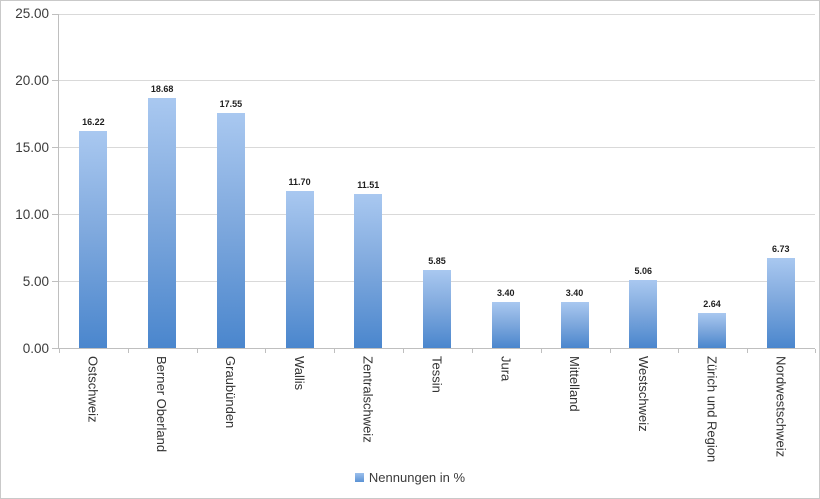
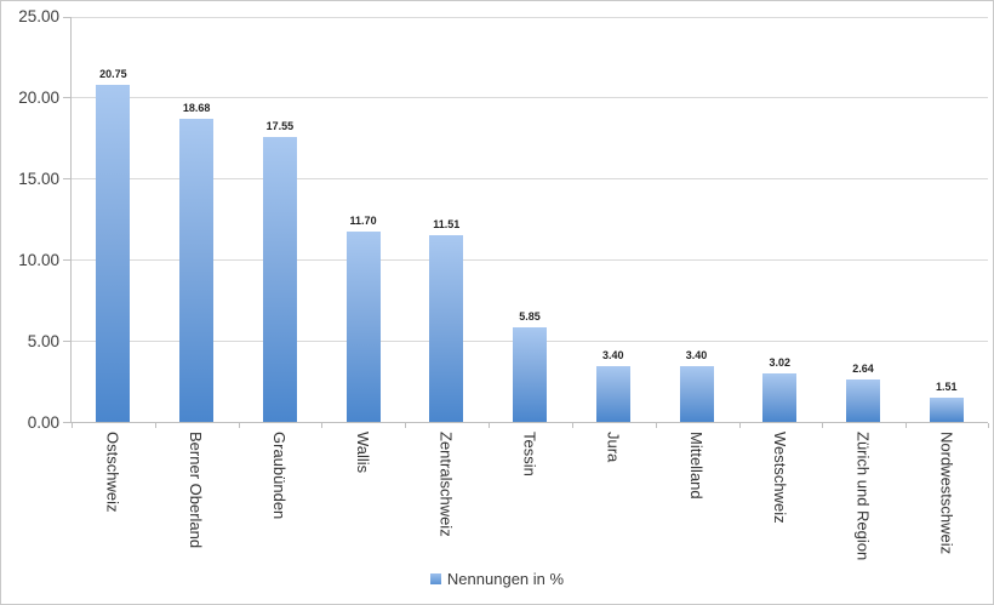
Ostschweiz: 16.22 -> 20.75
Westschweiz: 5.06 -> 3.02
Nordwestschweiz: 6.73 -> 1.51
